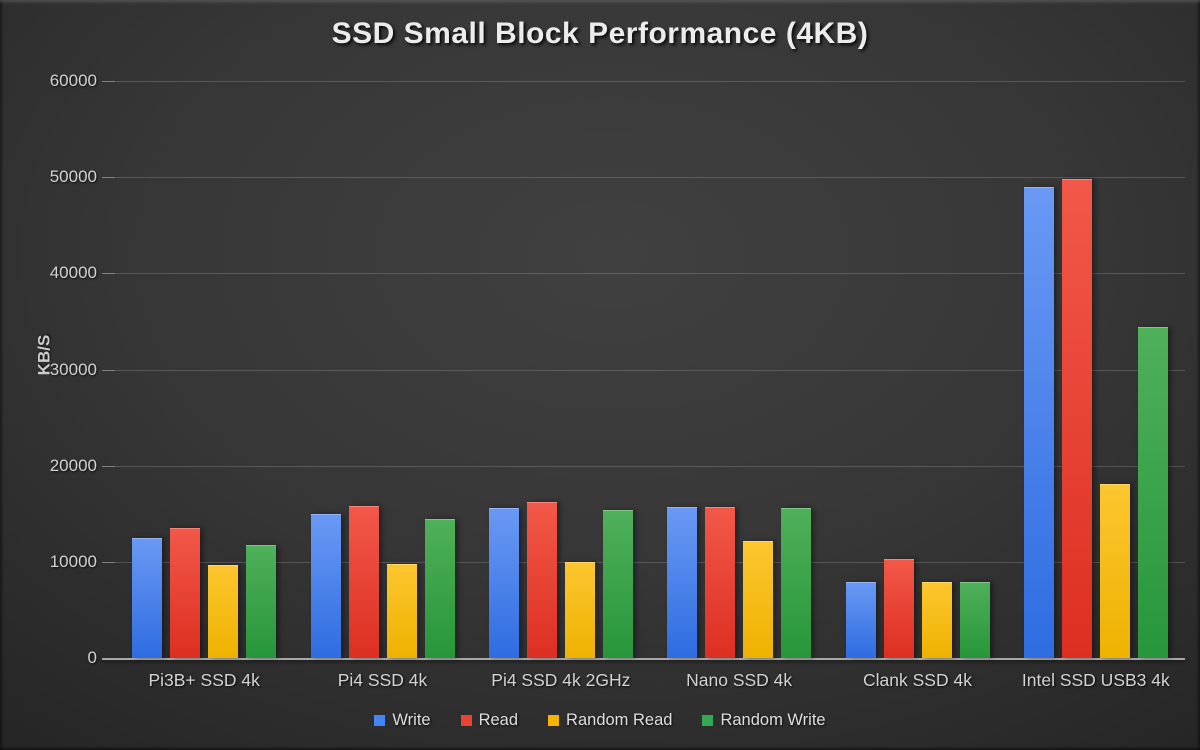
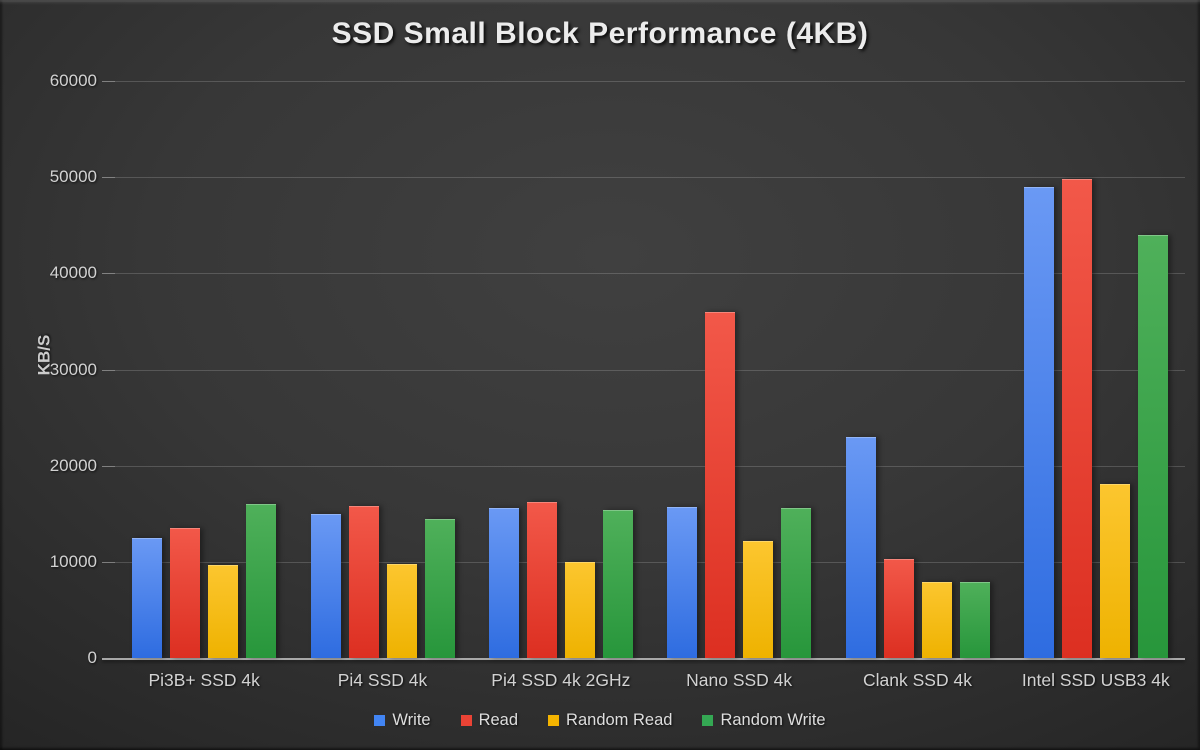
Random Write/Pi3B+ SSD 4k: 12000 -> 16000
Read/Nano SSD 4k: 16000 -> 36000
Write/Clank SSD 4k: 8000 -> 23000
Random Write/Intel SSD USB3 4k: 34000 -> 44000
